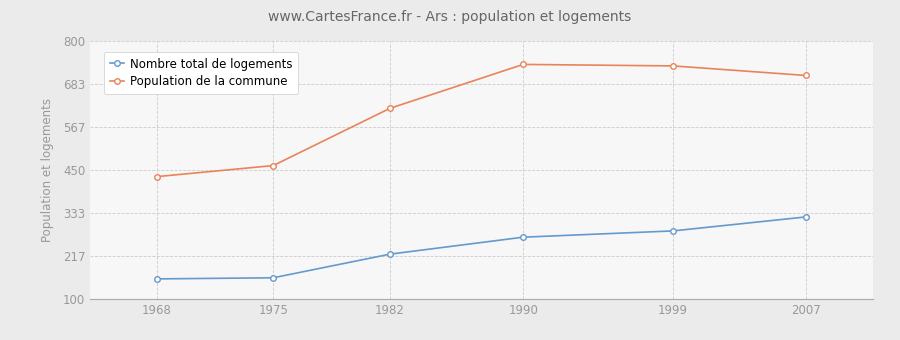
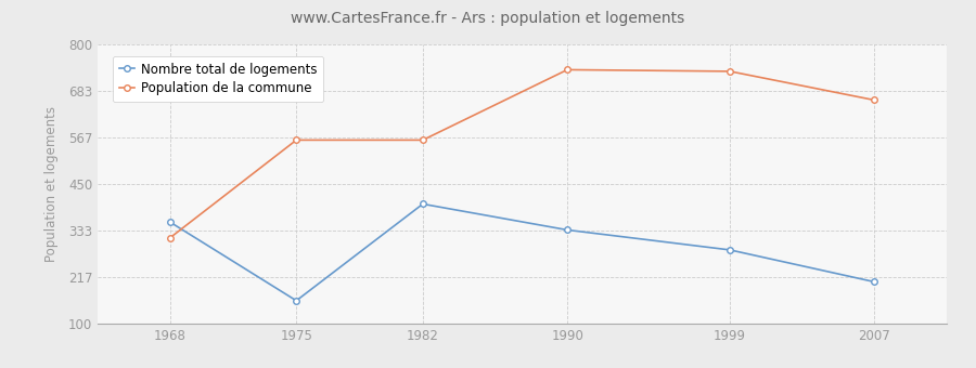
Nombre total de logements/1968: 155 -> 355
Population de la commune/1968: 432 -> 315
Population de la commune/1975: 462 -> 560
Nombre total de logements/1982: 222 -> 400
Population de la commune/1982: 617 -> 560
Nombre total de logements/1990: 268 -> 335
Nombre total de logements/2007: 323 -> 205
Population de la commune/2007: 706 -> 660
